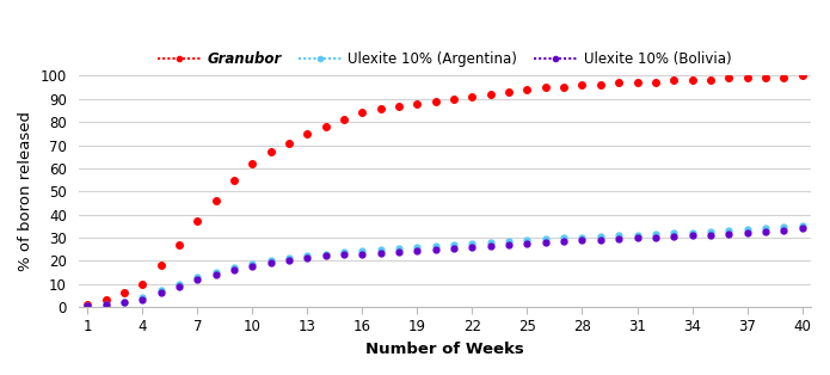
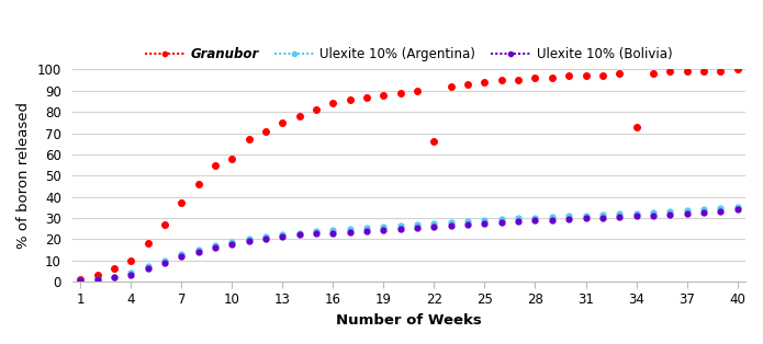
Granubor/10: 62 -> 58
Granubor/22: 91 -> 66
Granubor/34: 98 -> 73
